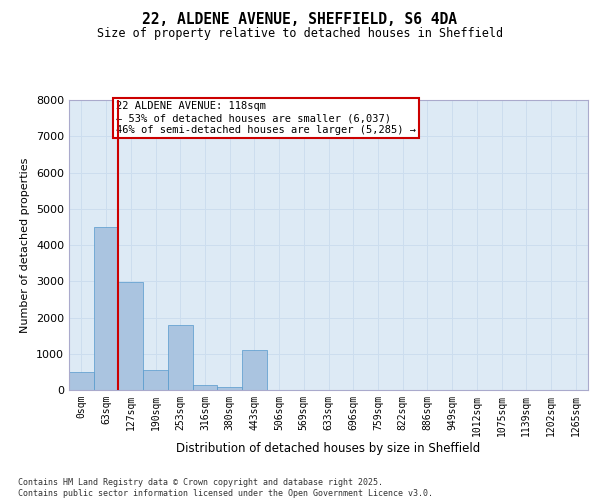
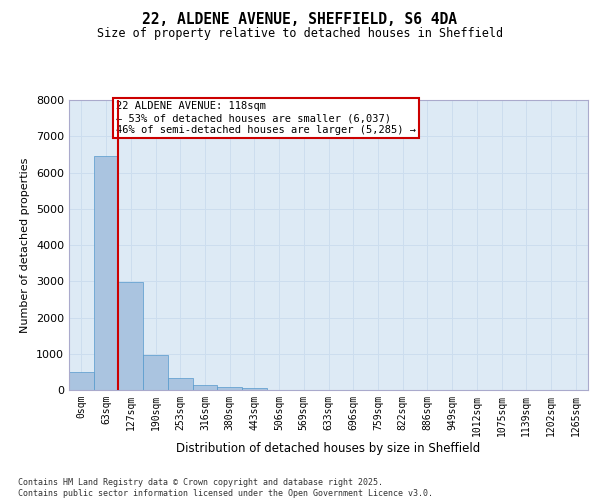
63sqm: 4500 -> 6450
190sqm: 550 -> 960
253sqm: 1800 -> 340
443sqm: 1100 -> 50
